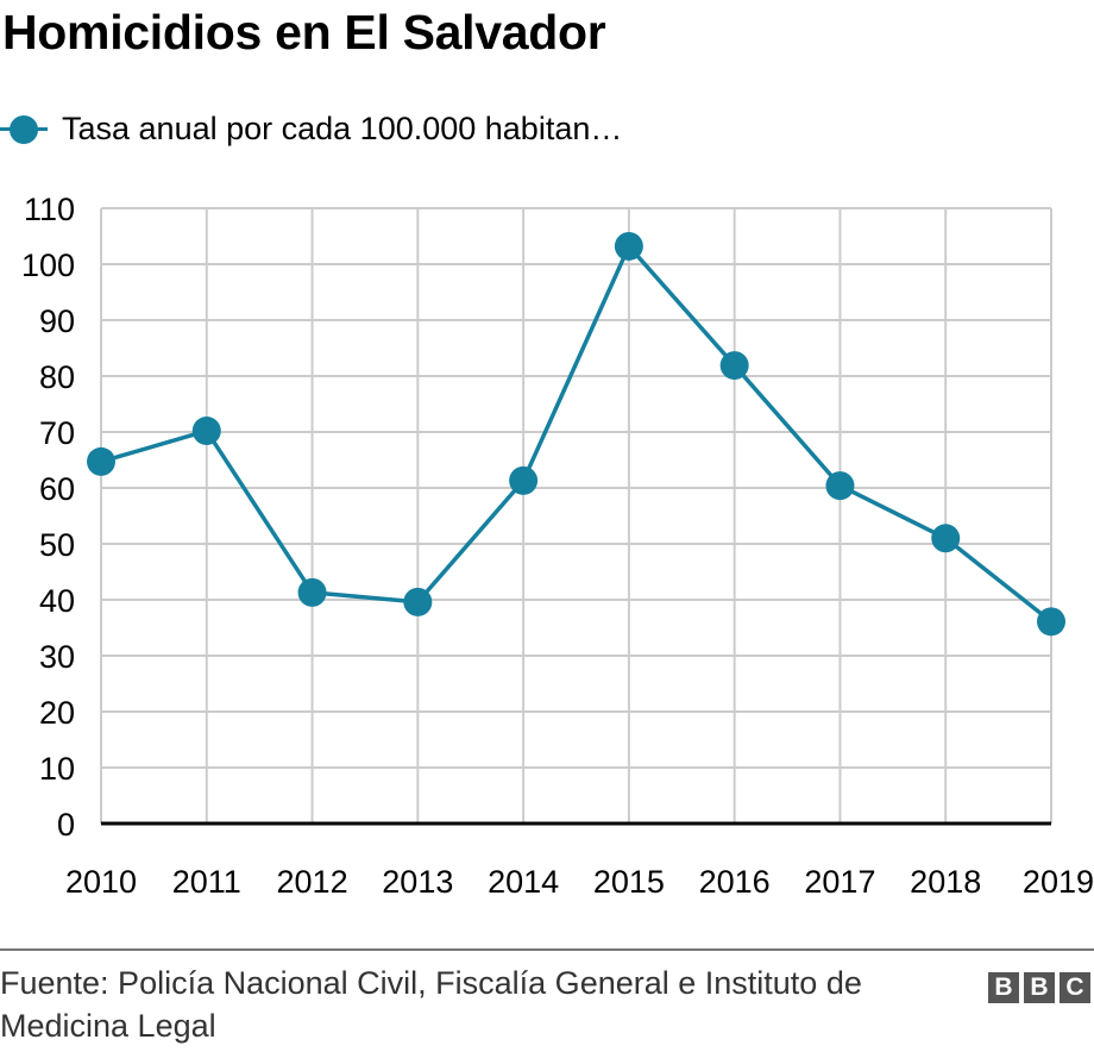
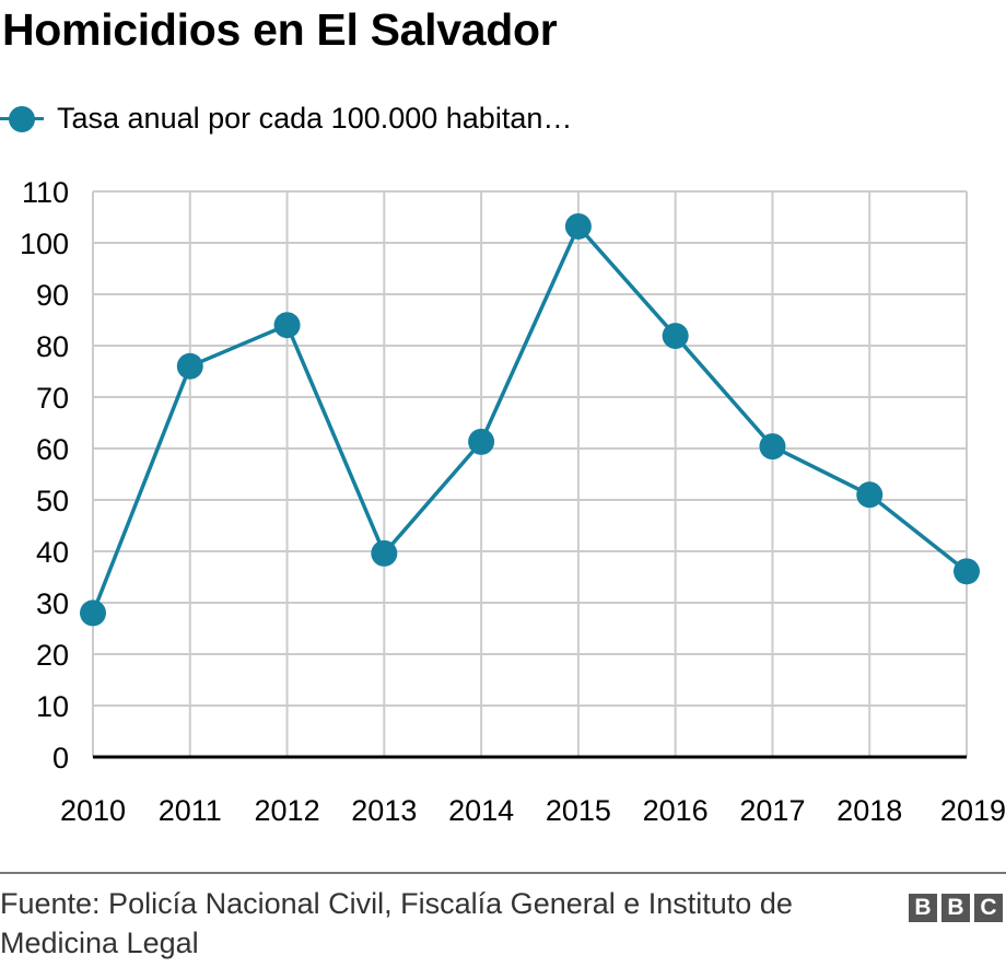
2010: 65 -> 28
2011: 70 -> 76
2012: 41 -> 84
